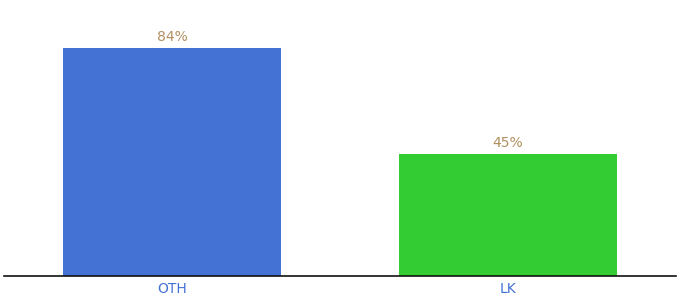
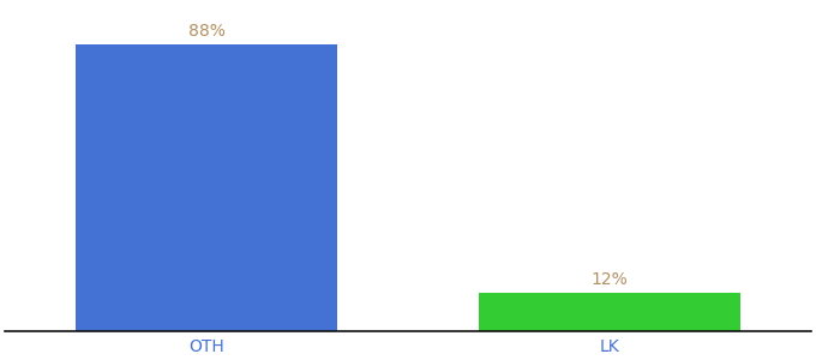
OTH: 84% -> 88%
LK: 45% -> 12%
